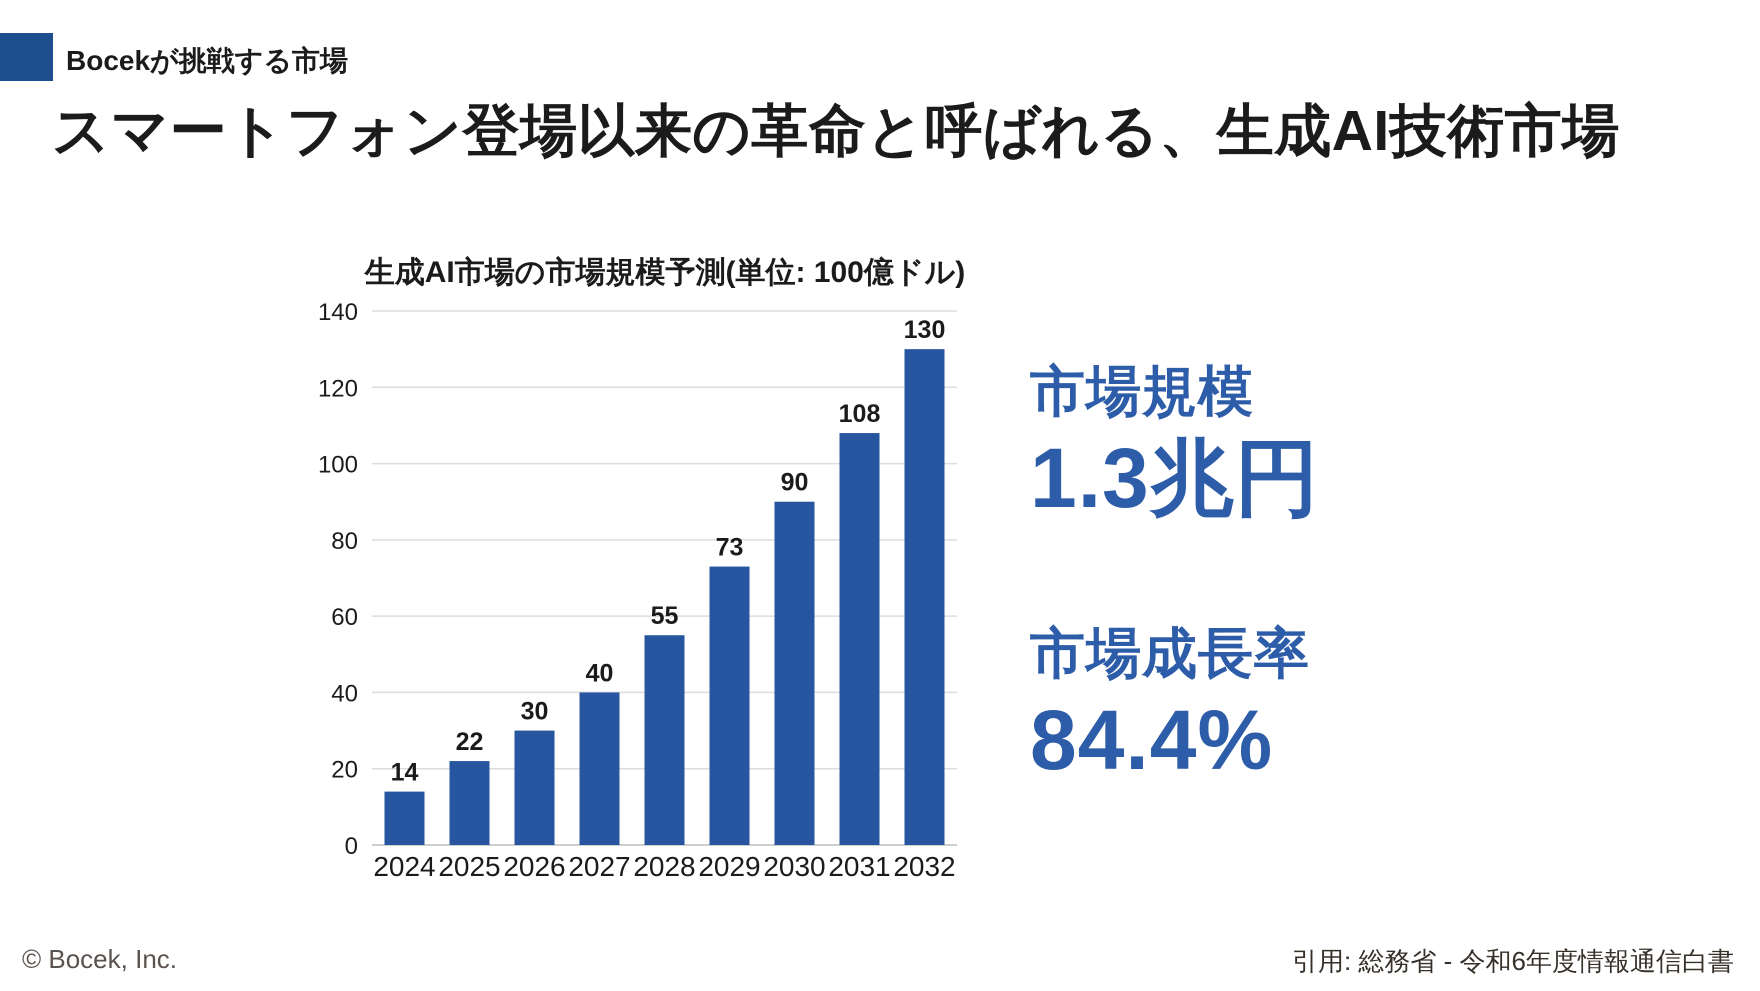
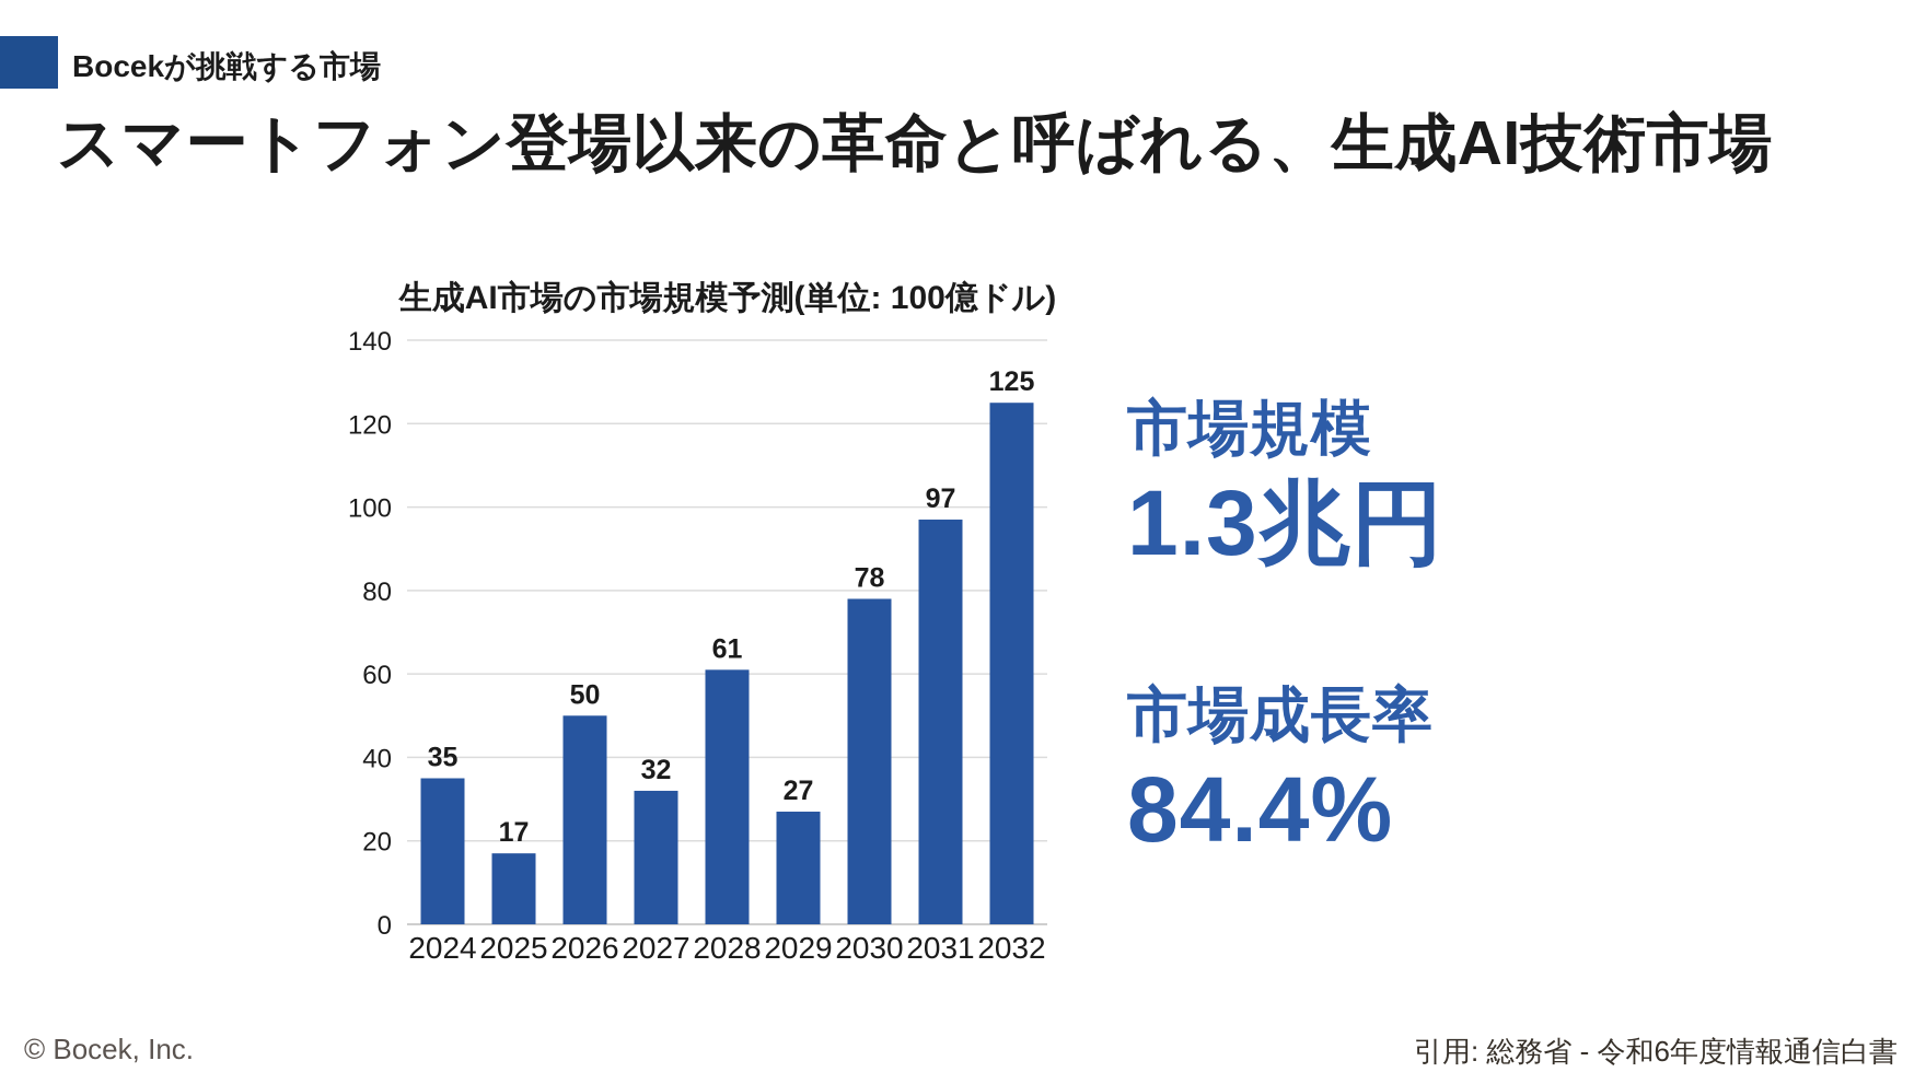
2024: 14 -> 35
2025: 22 -> 17
2026: 30 -> 50
2027: 40 -> 32
2028: 55 -> 61
2029: 73 -> 27
2030: 90 -> 78
2031: 108 -> 97
2032: 130 -> 125
